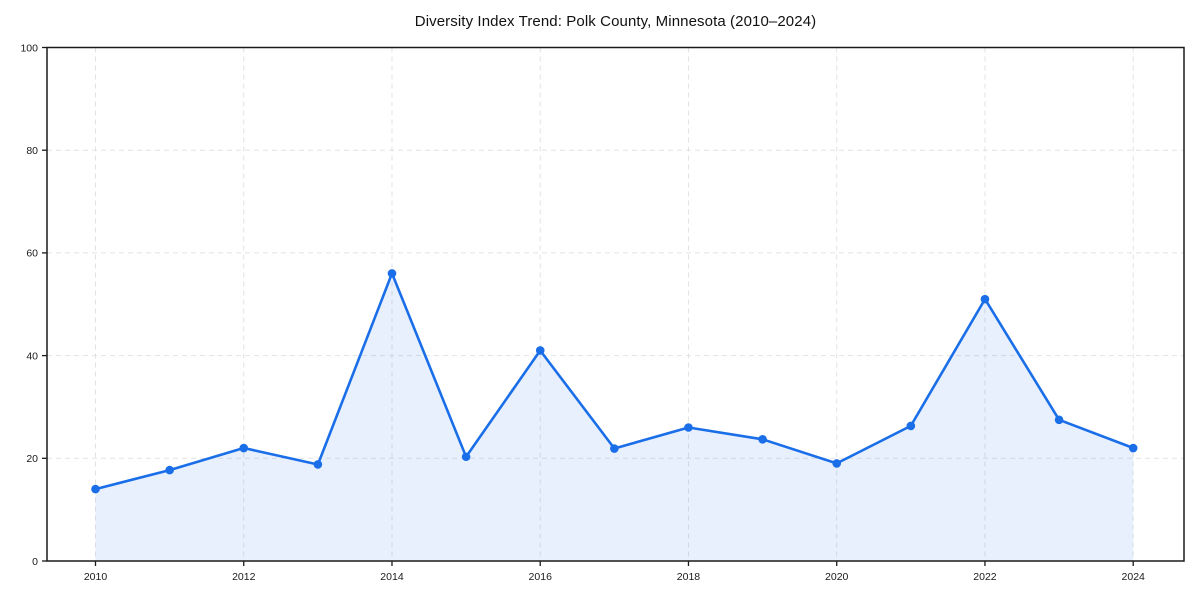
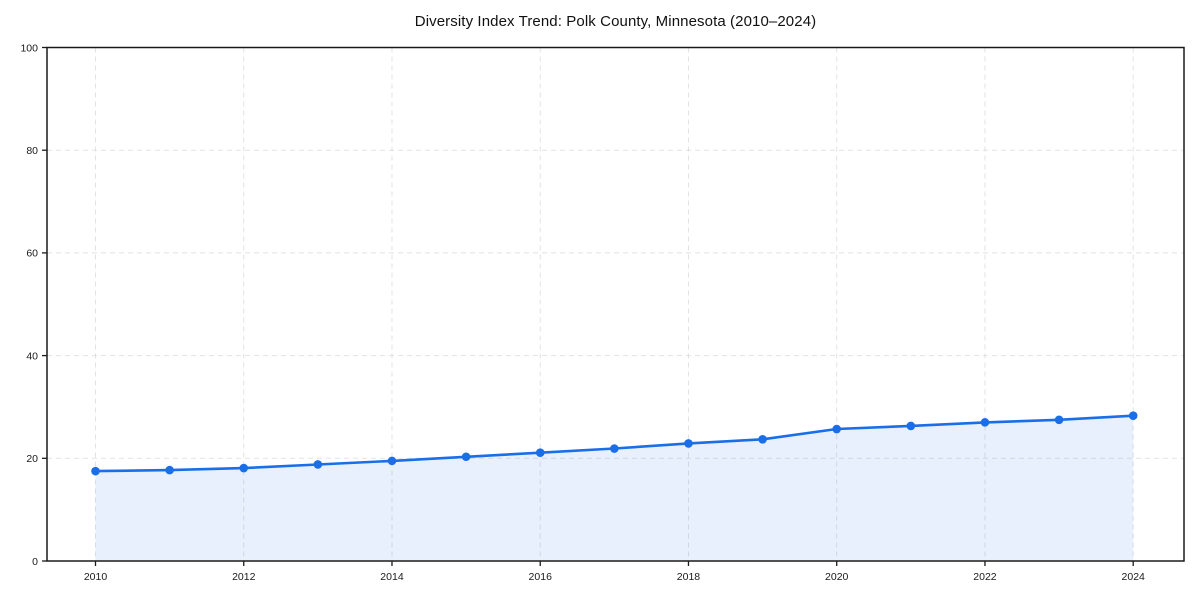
2010: 14 -> 18
2012: 22 -> 18
2014: 56 -> 20
2016: 41 -> 21
2018: 26 -> 23
2020: 19 -> 26
2022: 51 -> 27
2024: 22 -> 28
